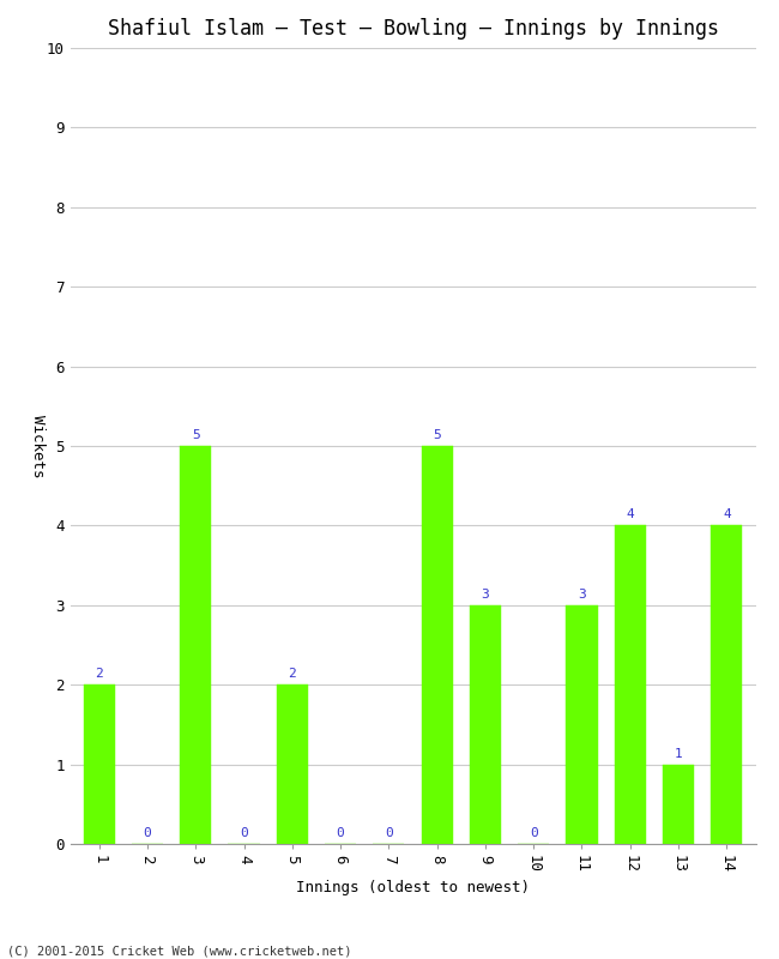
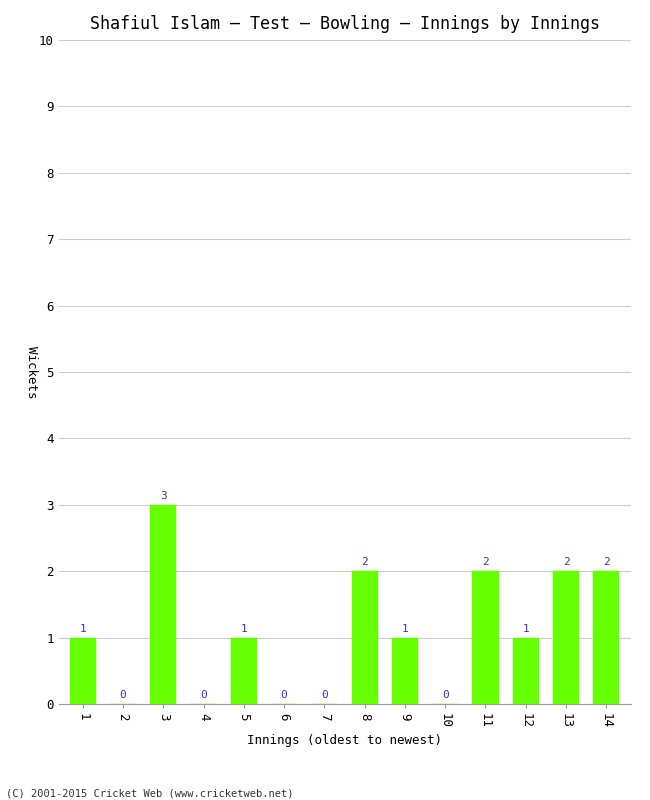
1: 2 -> 1
3: 5 -> 3
5: 2 -> 1
8: 5 -> 2
9: 3 -> 1
11: 3 -> 2
12: 4 -> 1
13: 1 -> 2
14: 4 -> 2
